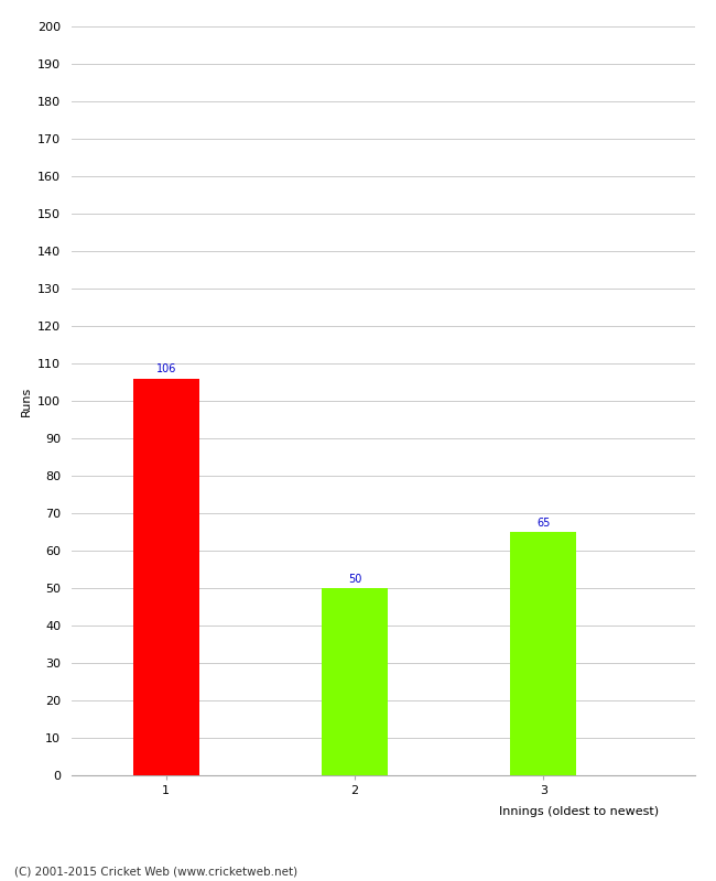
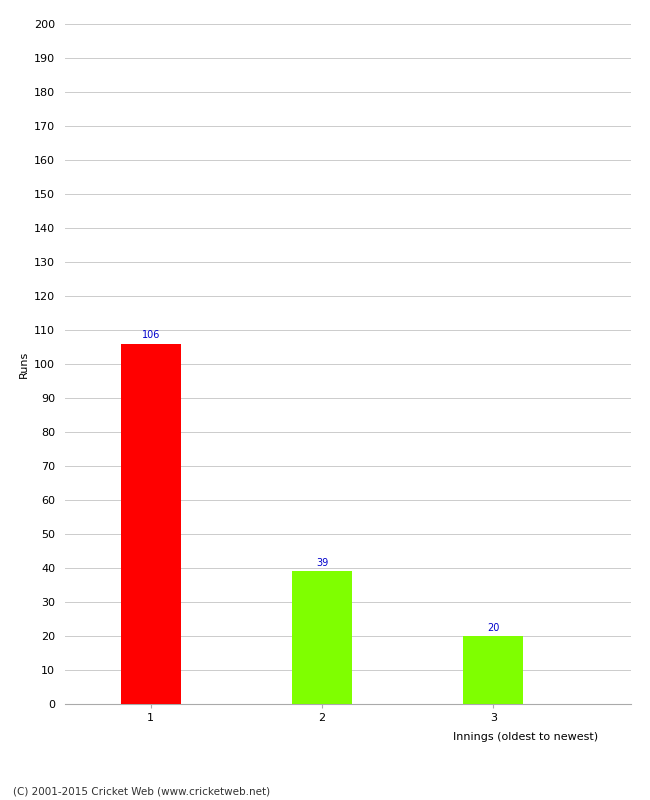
2: 50 -> 39
3: 65 -> 20
